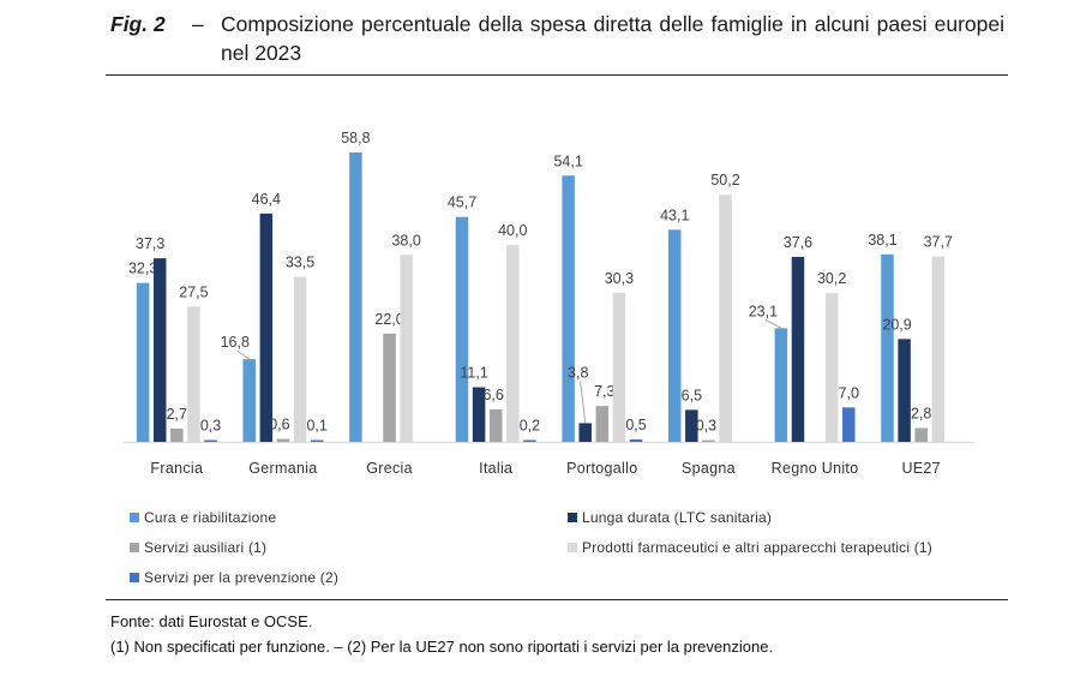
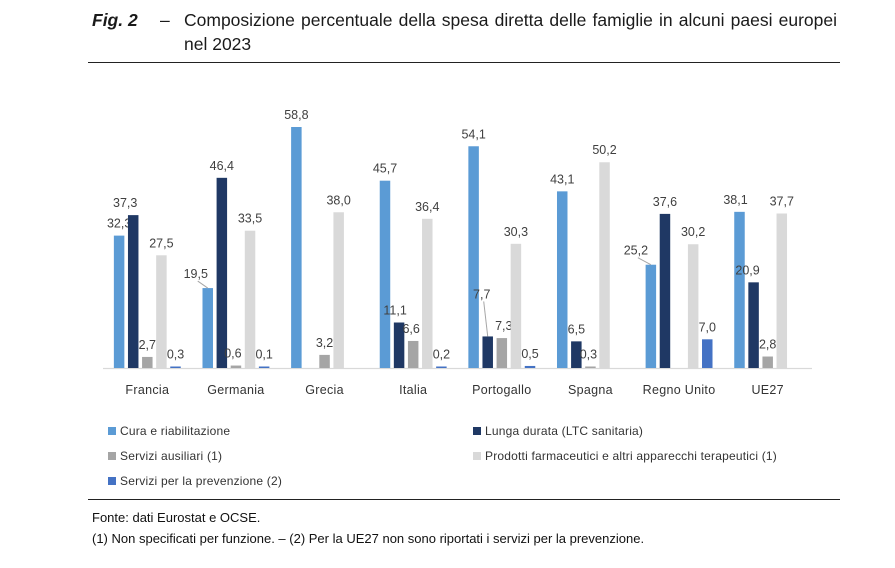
Cura e riabilitazione/Germania: 16,8 -> 19,5
Servizi ausiliari (1)/Grecia: 22,0 -> 3,2
Prodotti farmaceutici e altri apparecchi terapeutici (1)/Italia: 40,0 -> 36,4
Lunga durata (LTC sanitaria)/Portogallo: 3,8 -> 7,7
Cura e riabilitazione/Regno Unito: 23,1 -> 25,2
